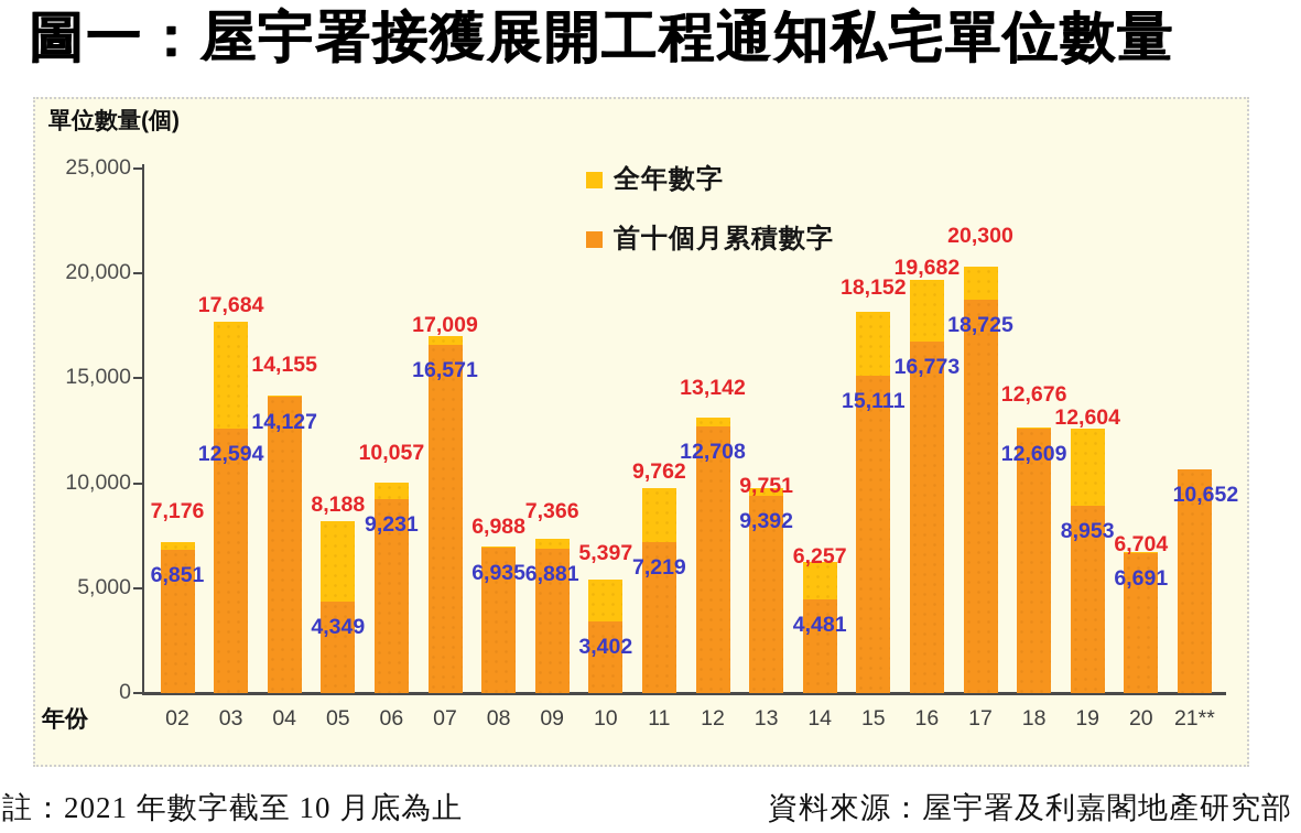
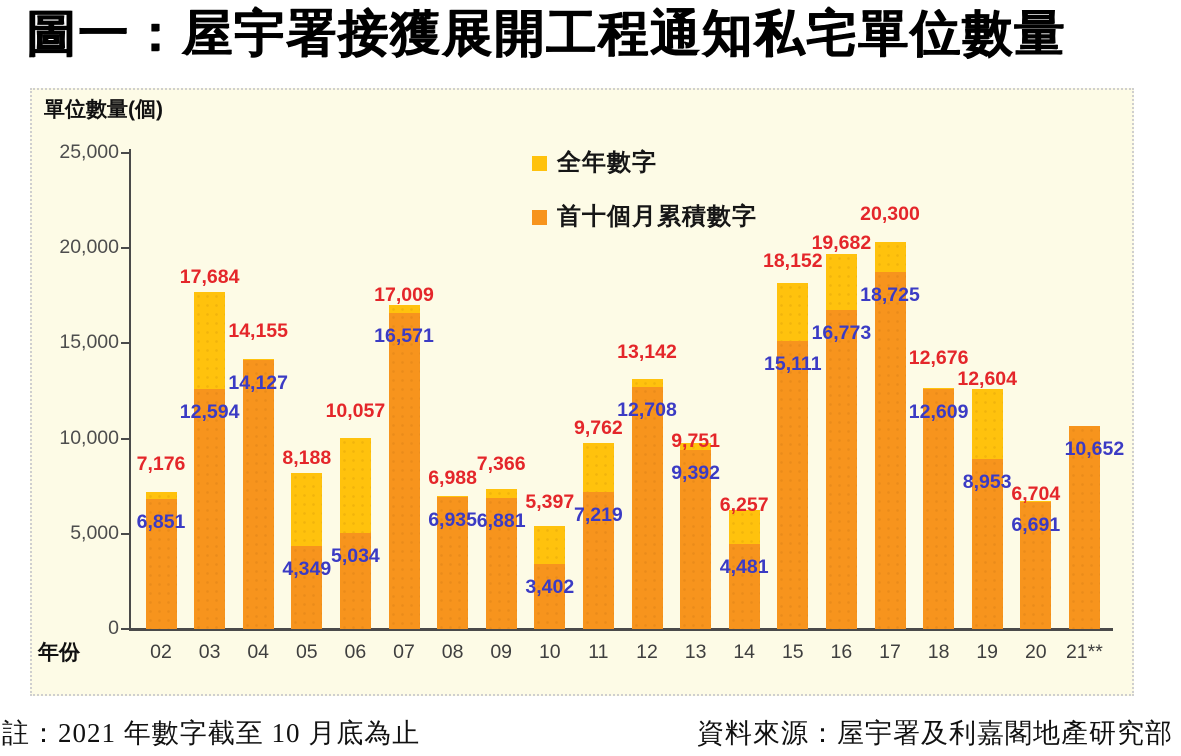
首十個月累積數字/06: 9,231 -> 5,034
